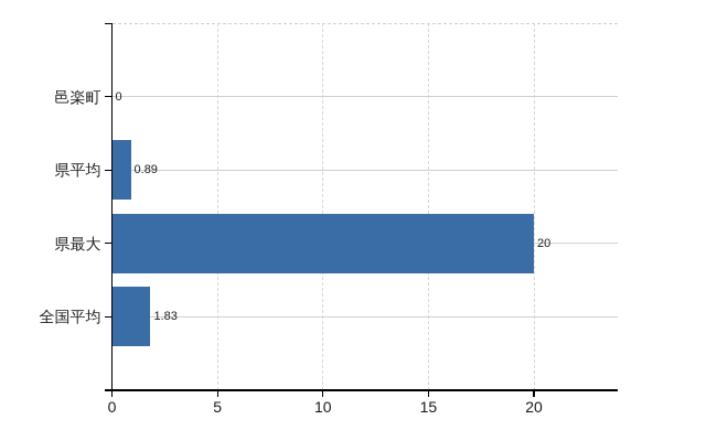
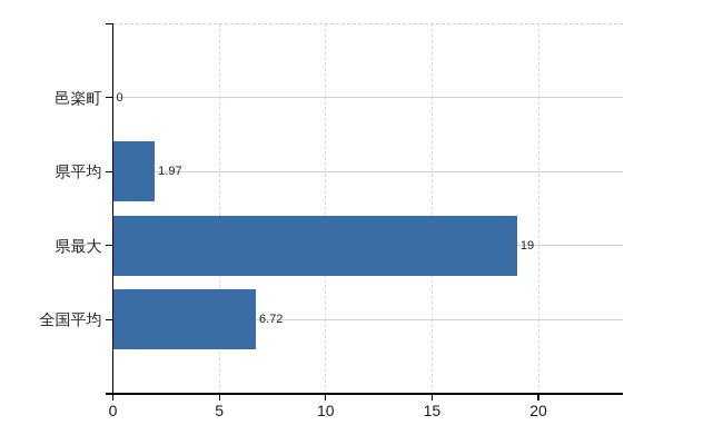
県平均: 0.89 -> 1.97
県最大: 20 -> 19
全国平均: 1.83 -> 6.72
